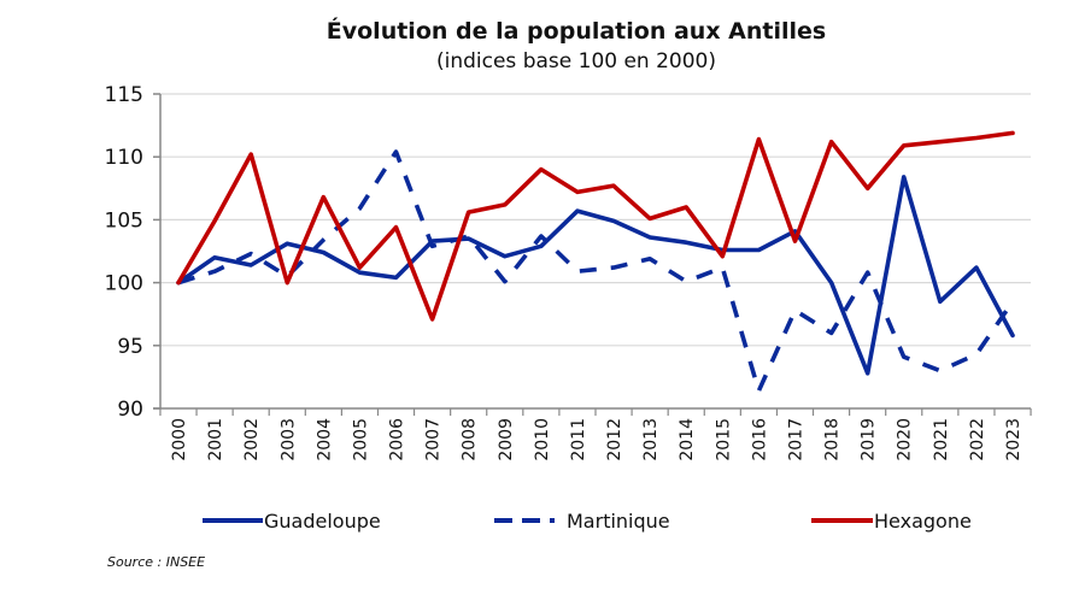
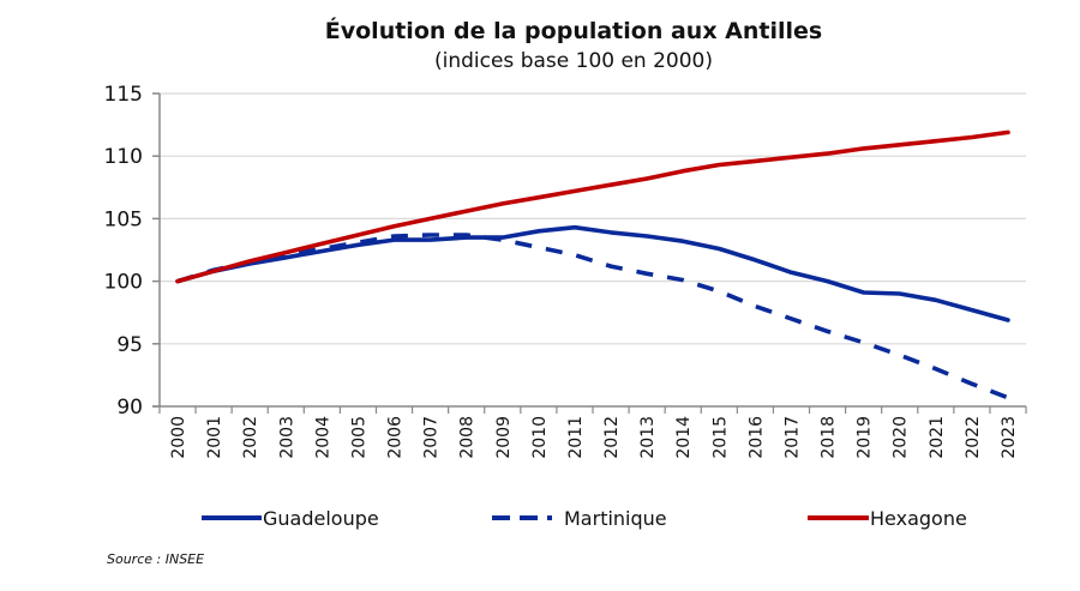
Guadeloupe/2001: 102.0 -> 100.8
Hexagone/2001: 104.9 -> 100.8
Martinique/2002: 102.3 -> 101.5
Hexagone/2002: 110.2 -> 101.6
Guadeloupe/2003: 103.1 -> 101.9
Martinique/2003: 100.5 -> 102.1
Hexagone/2003: 100.0 -> 102.3
Martinique/2004: 103.4 -> 102.6
Hexagone/2004: 106.8 -> 103.0
Guadeloupe/2005: 100.8 -> 102.9
Martinique/2005: 105.9 -> 103.1
Hexagone/2005: 101.2 -> 103.7
Guadeloupe/2006: 100.4 -> 103.3
Martinique/2006: 110.4 -> 103.6
Martinique/2007: 102.9 -> 103.7
Hexagone/2007: 97.1 -> 105.0
Guadeloupe/2009: 102.1 -> 103.5
Martinique/2009: 100.1 -> 103.3
Guadeloupe/2010: 102.9 -> 104.0
Martinique/2010: 103.7 -> 102.7
Hexagone/2010: 109.0 -> 106.7
Guadeloupe/2011: 105.7 -> 104.3
Martinique/2011: 100.9 -> 102.1
Guadeloupe/2012: 104.9 -> 103.9
Martinique/2013: 101.9 -> 100.6
Hexagone/2013: 105.1 -> 108.2
Hexagone/2014: 106.0 -> 108.8
Martinique/2015: 101.2 -> 99.2
Hexagone/2015: 102.1 -> 109.3
Guadeloupe/2016: 102.6 -> 101.7
Martinique/2016: 91.4 -> 98.0
Hexagone/2016: 111.4 -> 109.6
Guadeloupe/2017: 104.1 -> 100.7
Martinique/2017: 97.8 -> 97.0
Hexagone/2017: 103.3 -> 109.9
Hexagone/2018: 111.2 -> 110.2
Guadeloupe/2019: 92.8 -> 99.1
Martinique/2019: 100.8 -> 95.1
Hexagone/2019: 107.5 -> 110.6
Guadeloupe/2020: 108.4 -> 99.0
Guadeloupe/2022: 101.2 -> 97.7
Martinique/2022: 94.3 -> 91.8
Guadeloupe/2023: 95.8 -> 96.9
Martinique/2023: 98.5 -> 90.7
